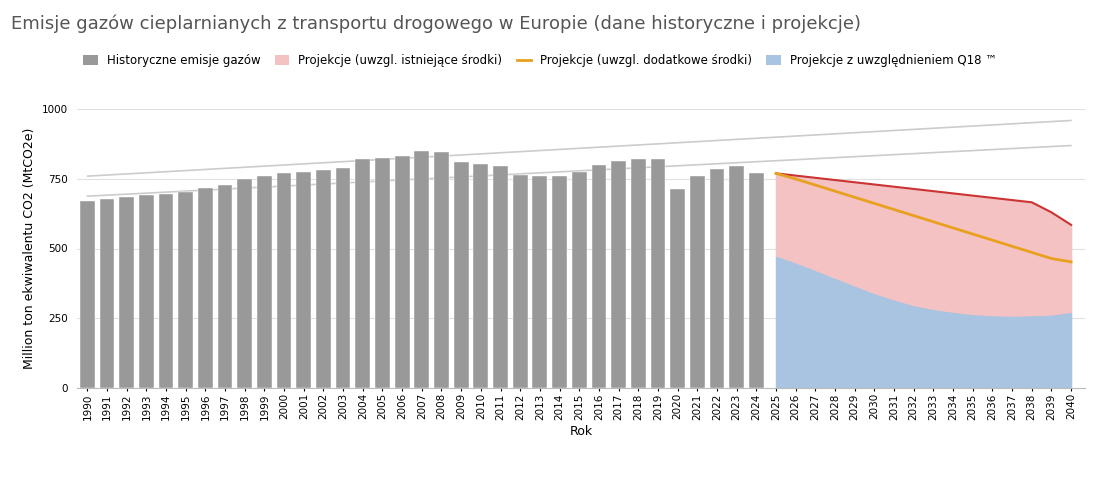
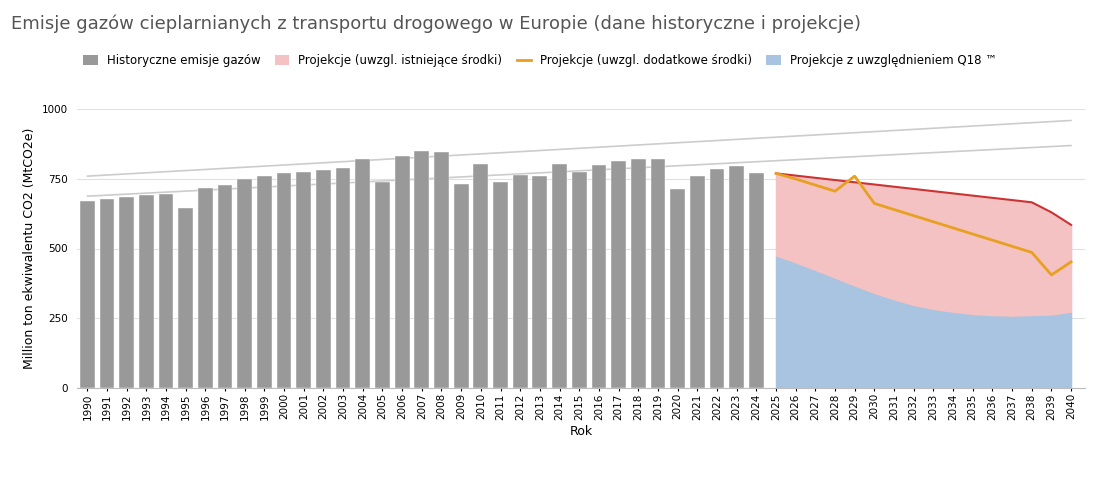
Historyczne emisje gazów/1995: 703 -> 645
Historyczne emisje gazów/2005: 825 -> 740
Historyczne emisje gazów/2009: 810 -> 730
Historyczne emisje gazów/2011: 795 -> 740
Historyczne emisje gazów/2014: 762 -> 805
Projekcje (uwzgl. dodatkowe środki)/2029: 684 -> 760
Projekcje (uwzgl. dodatkowe środki)/2039: 464 -> 405
